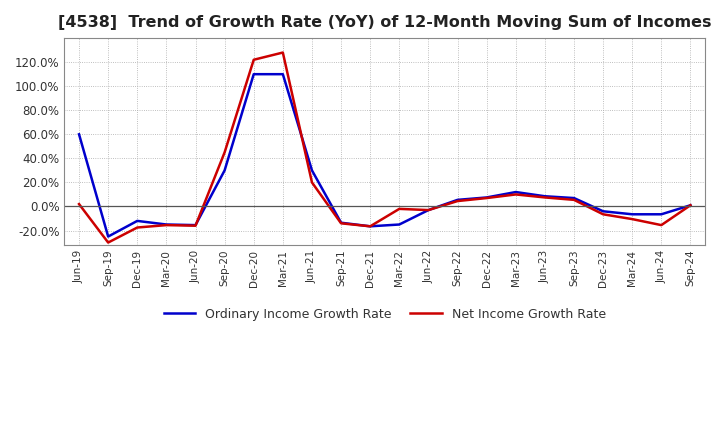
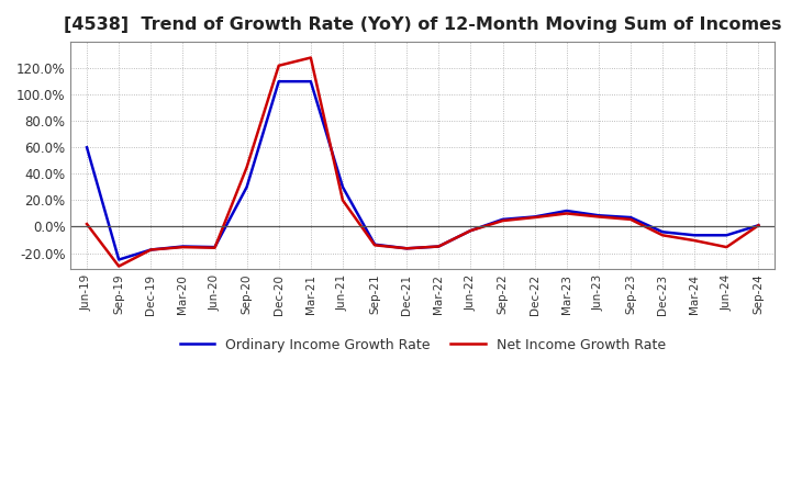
Ordinary Income Growth Rate/Dec-19: -12% -> -17%
Net Income Growth Rate/Mar-22: -2% -> -15%
